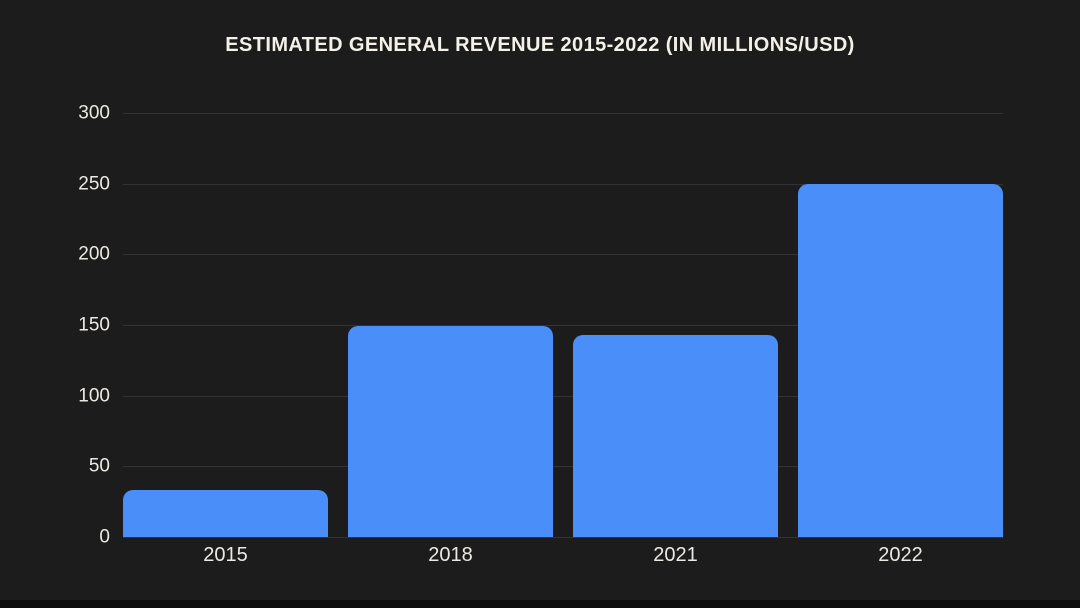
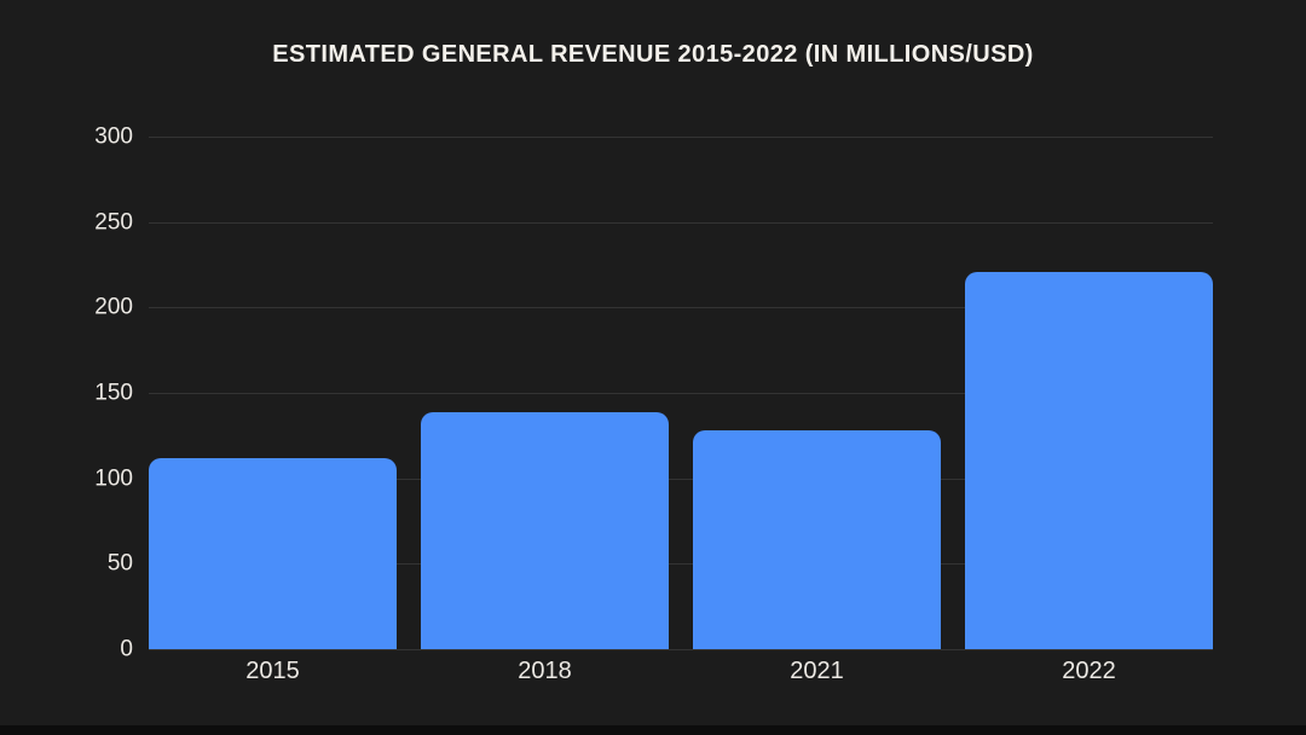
2015: 33 -> 112
2018: 149 -> 139
2021: 143 -> 128
2022: 250 -> 221
